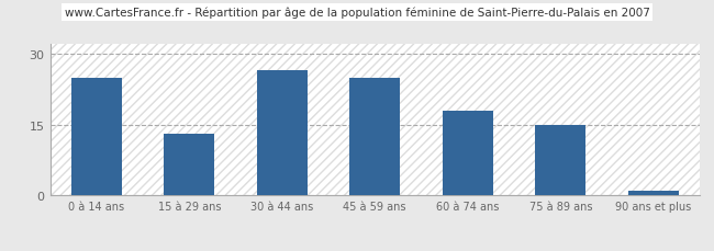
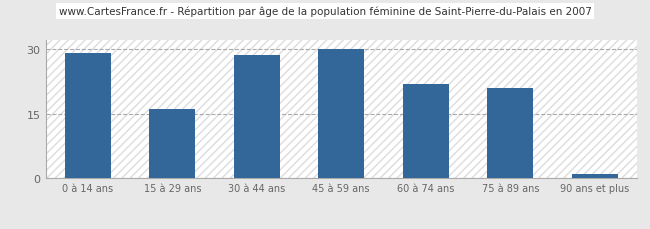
0 à 14 ans: 25.0 -> 29.0
15 à 29 ans: 13.0 -> 16.0
30 à 44 ans: 26.5 -> 28.5
45 à 59 ans: 25.0 -> 30.0
60 à 74 ans: 18.0 -> 22.0
75 à 89 ans: 15.0 -> 21.0
